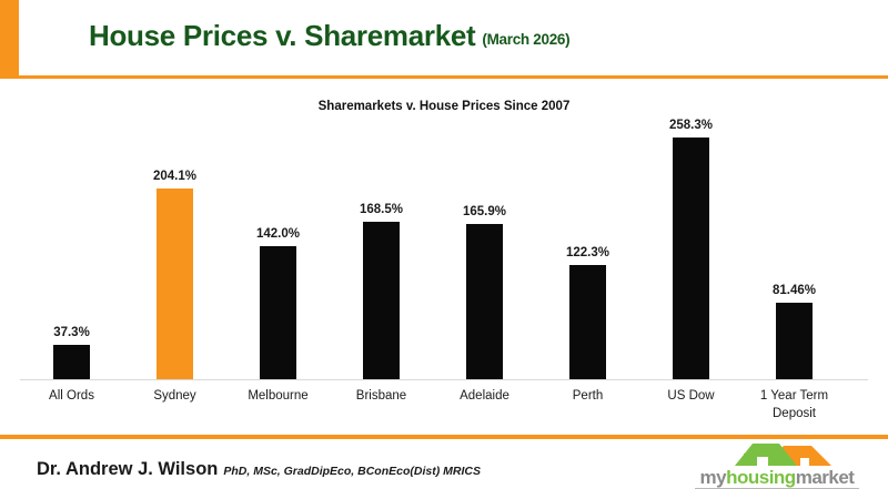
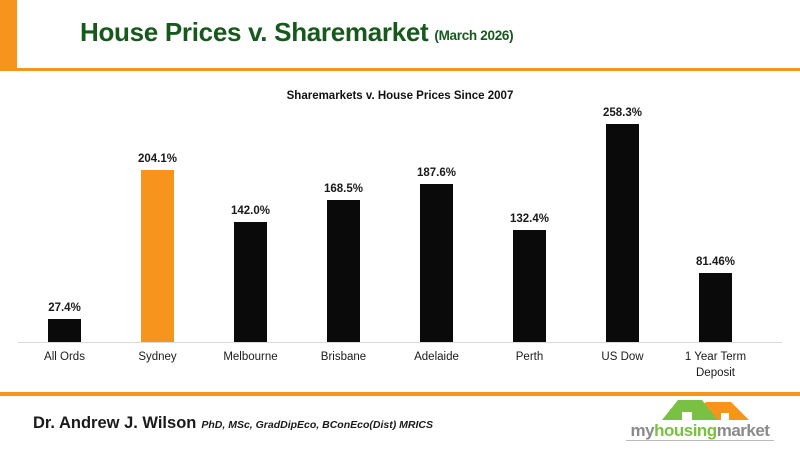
All Ords: 37.3% -> 27.4%
Adelaide: 165.9% -> 187.6%
Perth: 122.3% -> 132.4%
